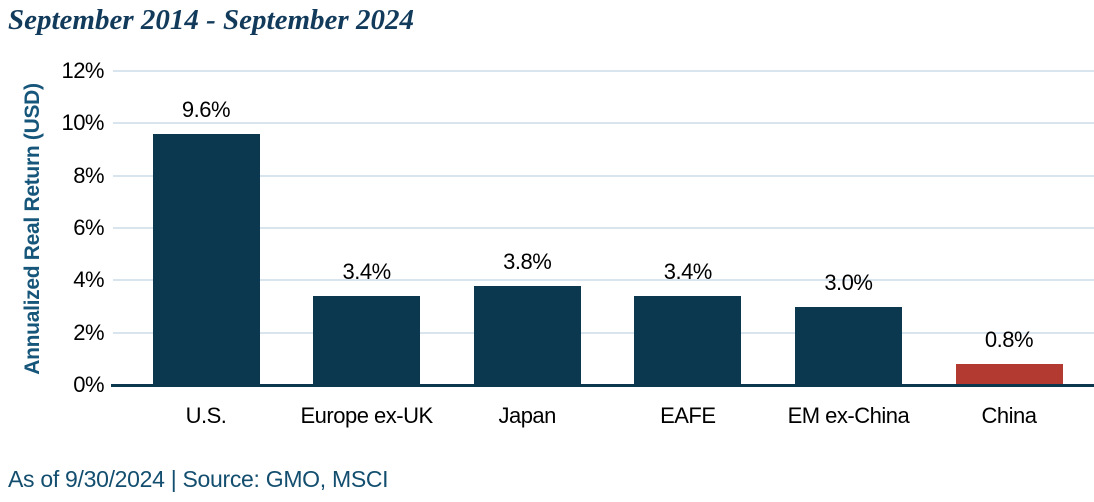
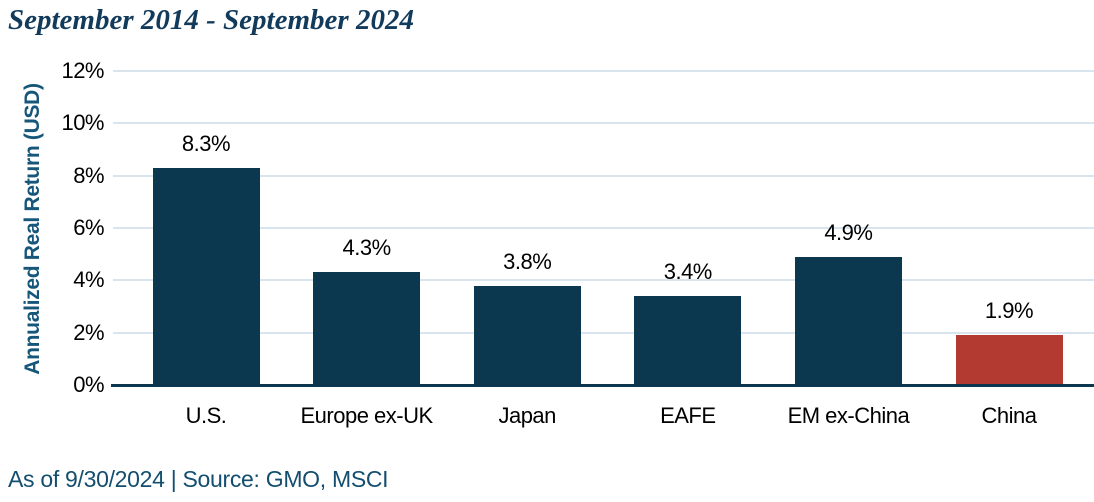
U.S.: 9.6% -> 8.3%
Europe ex-UK: 3.4% -> 4.3%
EM ex-China: 3.0% -> 4.9%
China: 0.8% -> 1.9%
